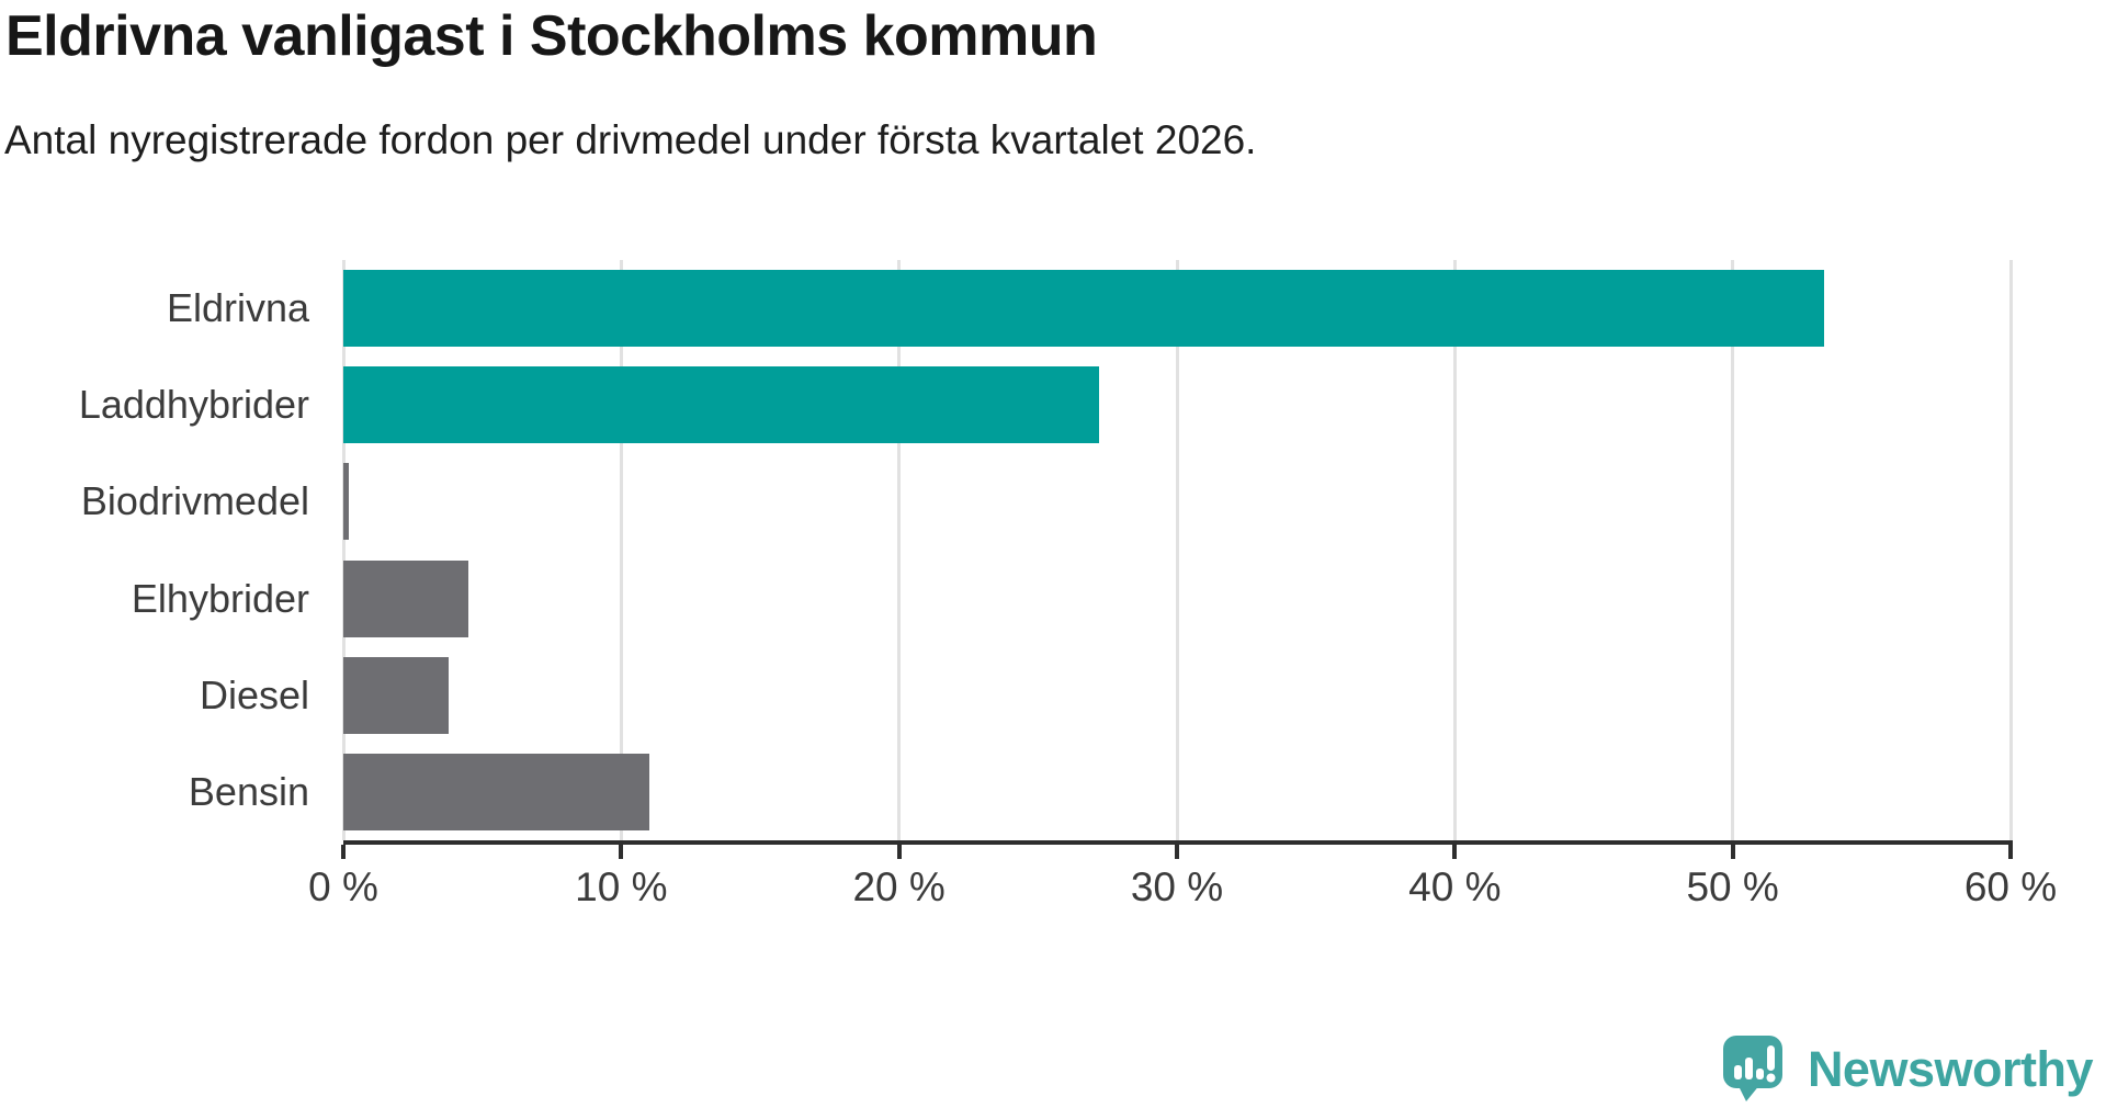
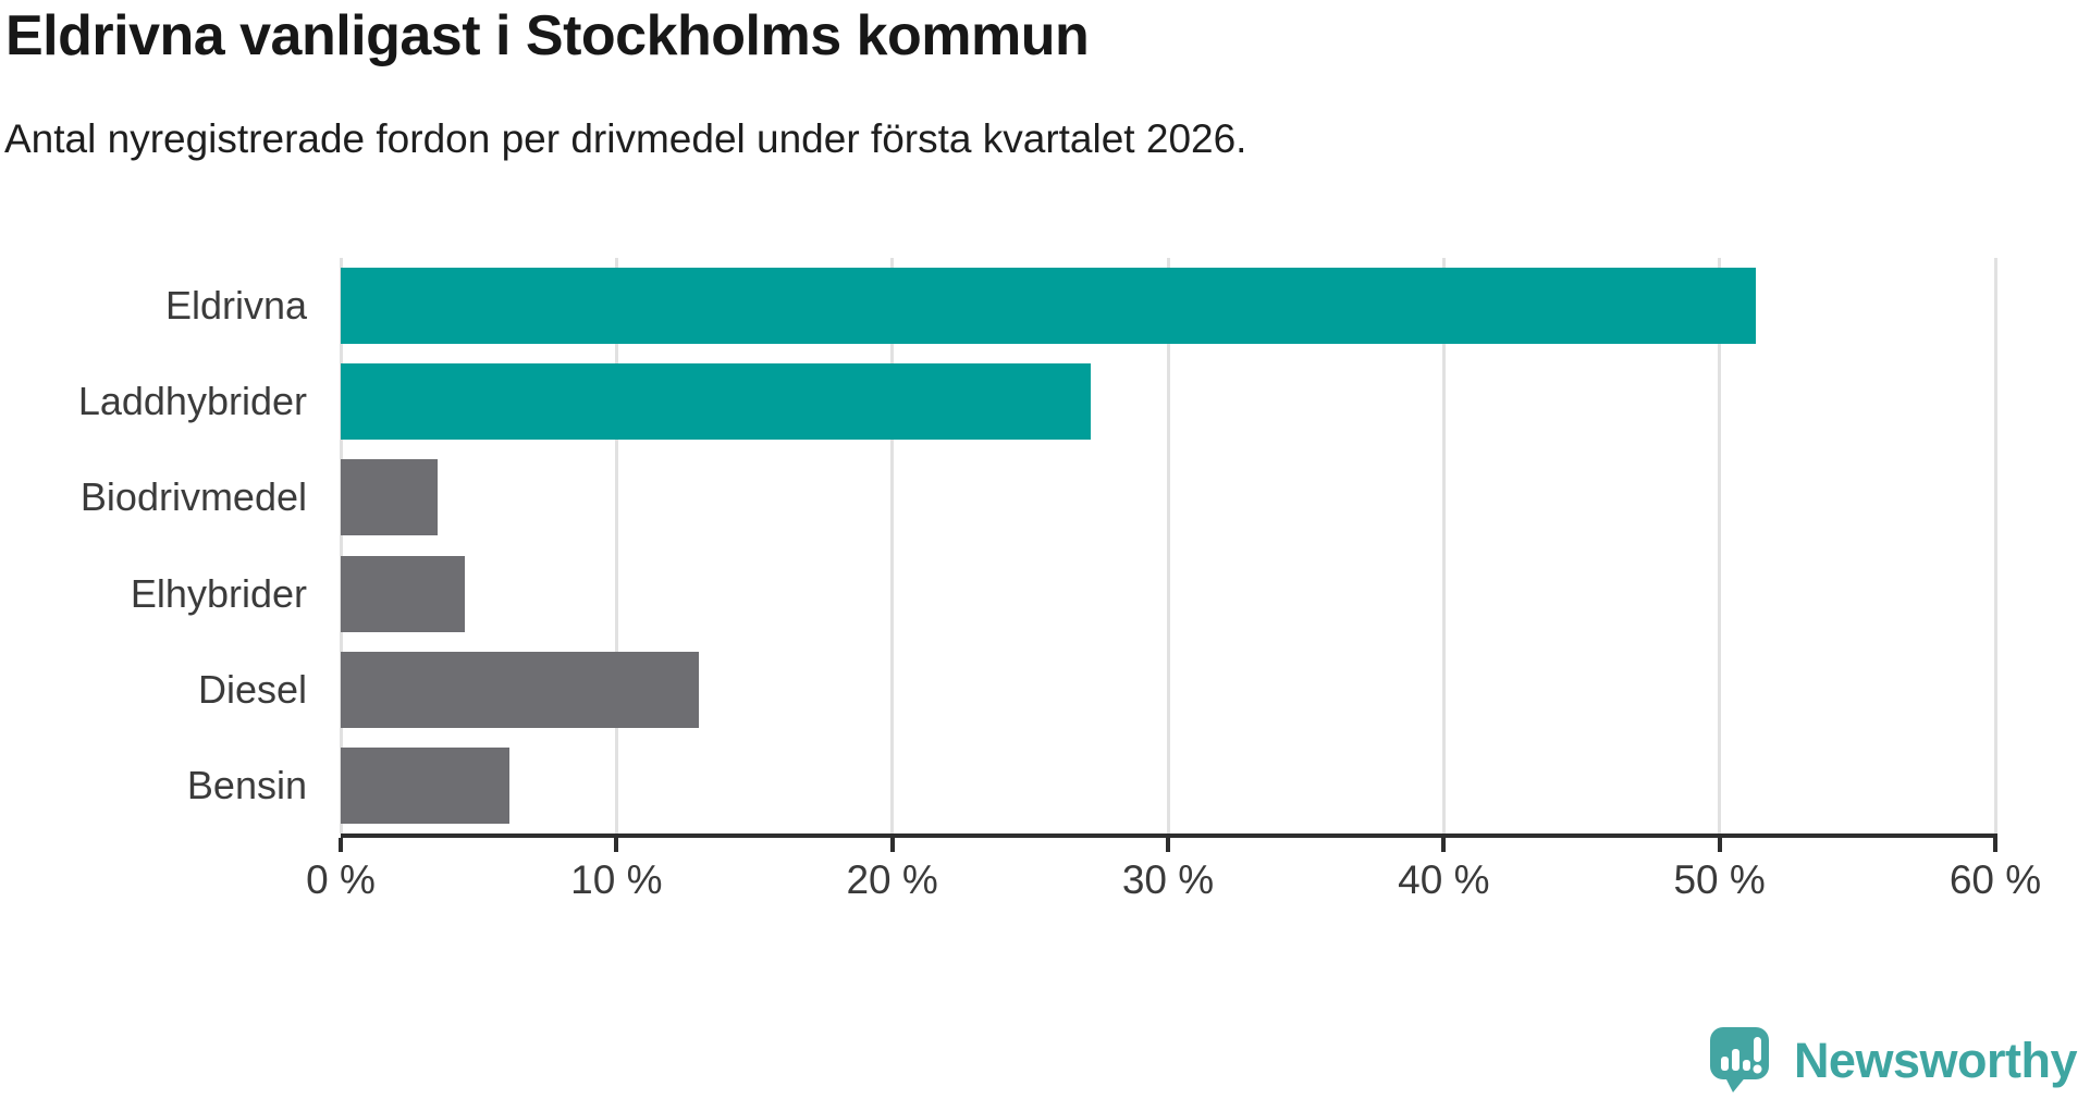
Eldrivna: 53.3% -> 51.3%
Biodrivmedel: 0.2% -> 3.5%
Diesel: 3.8% -> 13.0%
Bensin: 11.0% -> 6.1%
